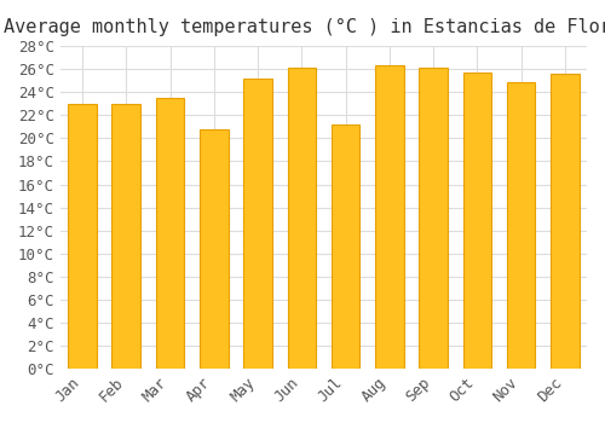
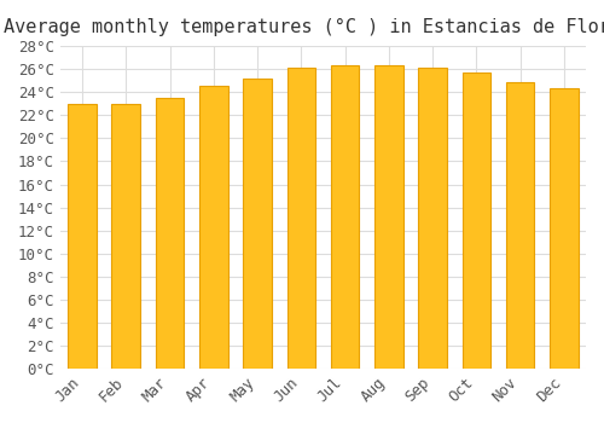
Apr: 20.8°C -> 24.5°C
Jul: 21.2°C -> 26.3°C
Dec: 25.6°C -> 24.3°C
